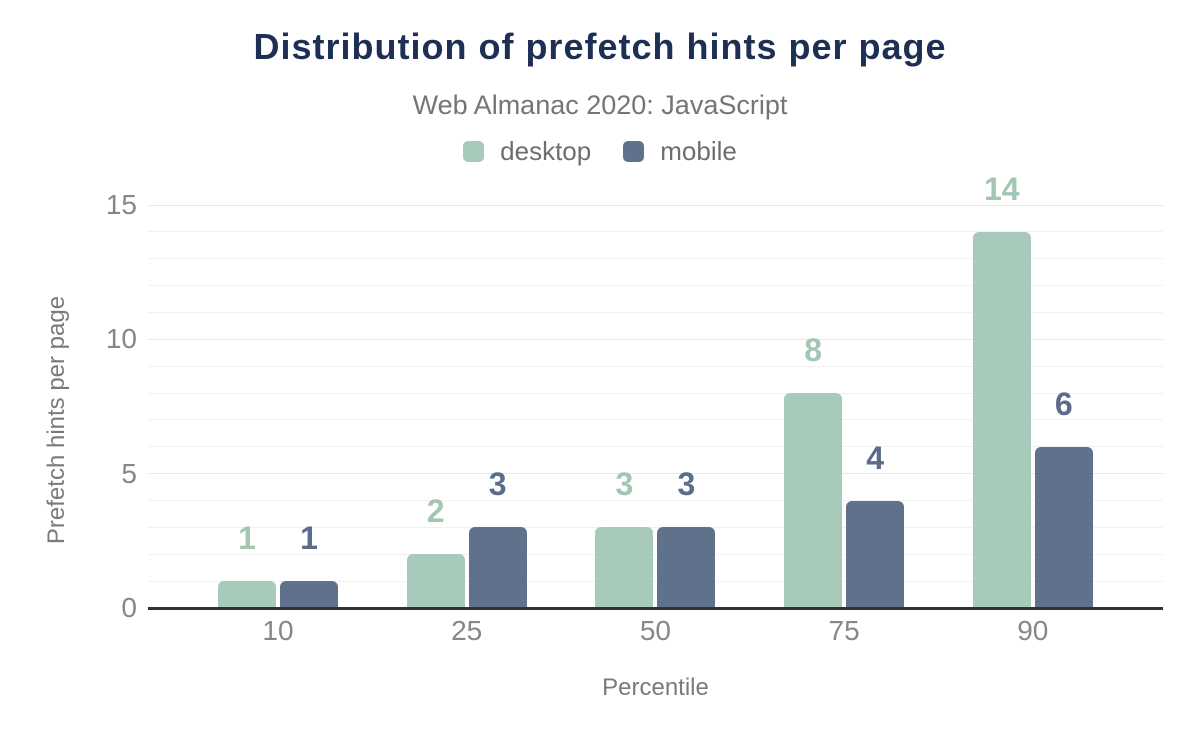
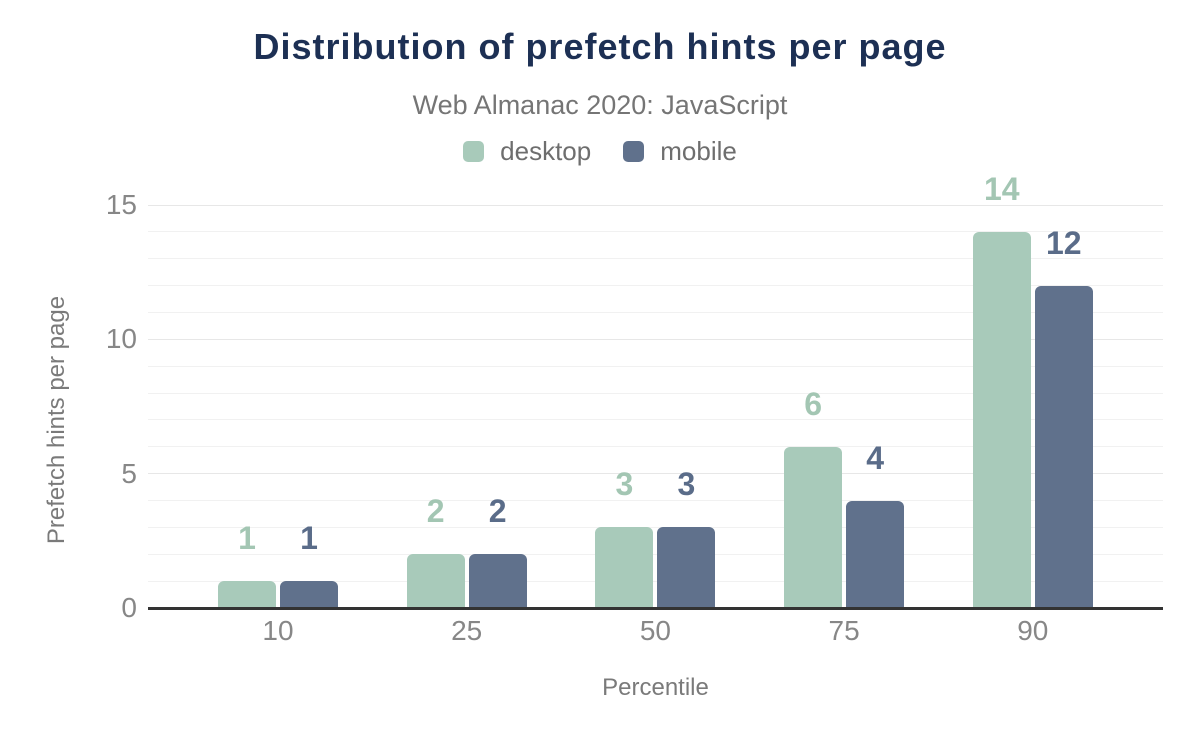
mobile/25: 3 -> 2
desktop/75: 8 -> 6
mobile/90: 6 -> 12
